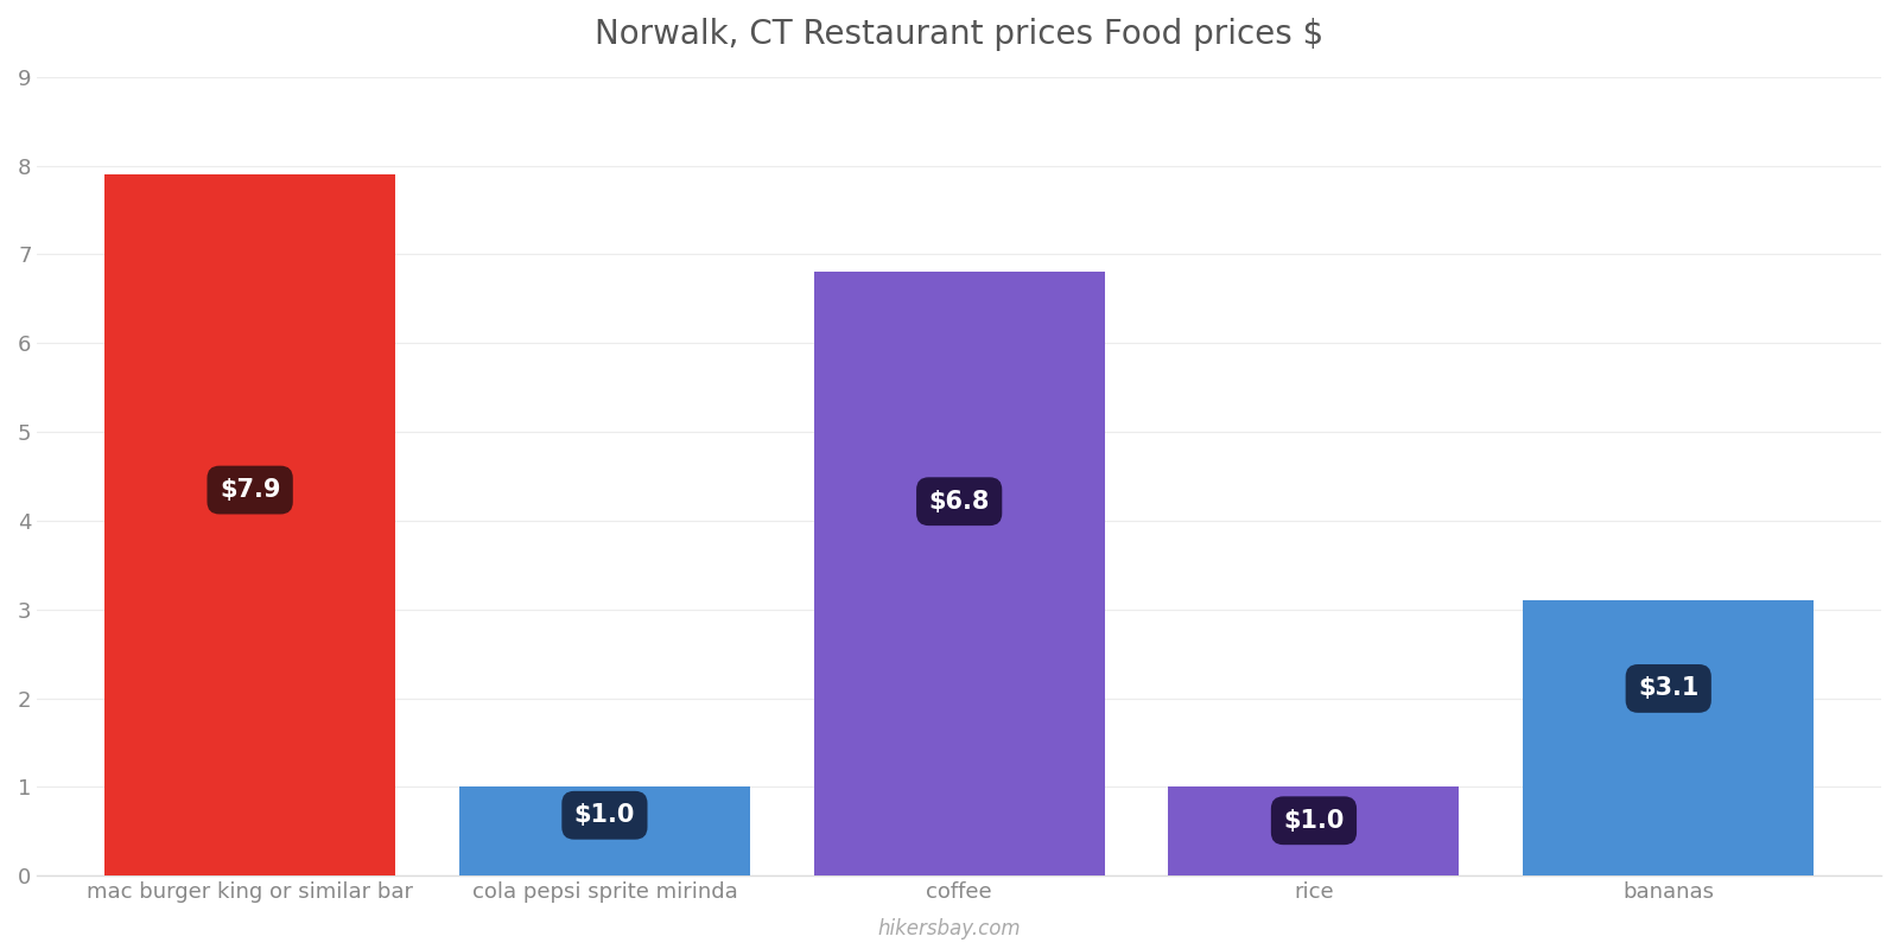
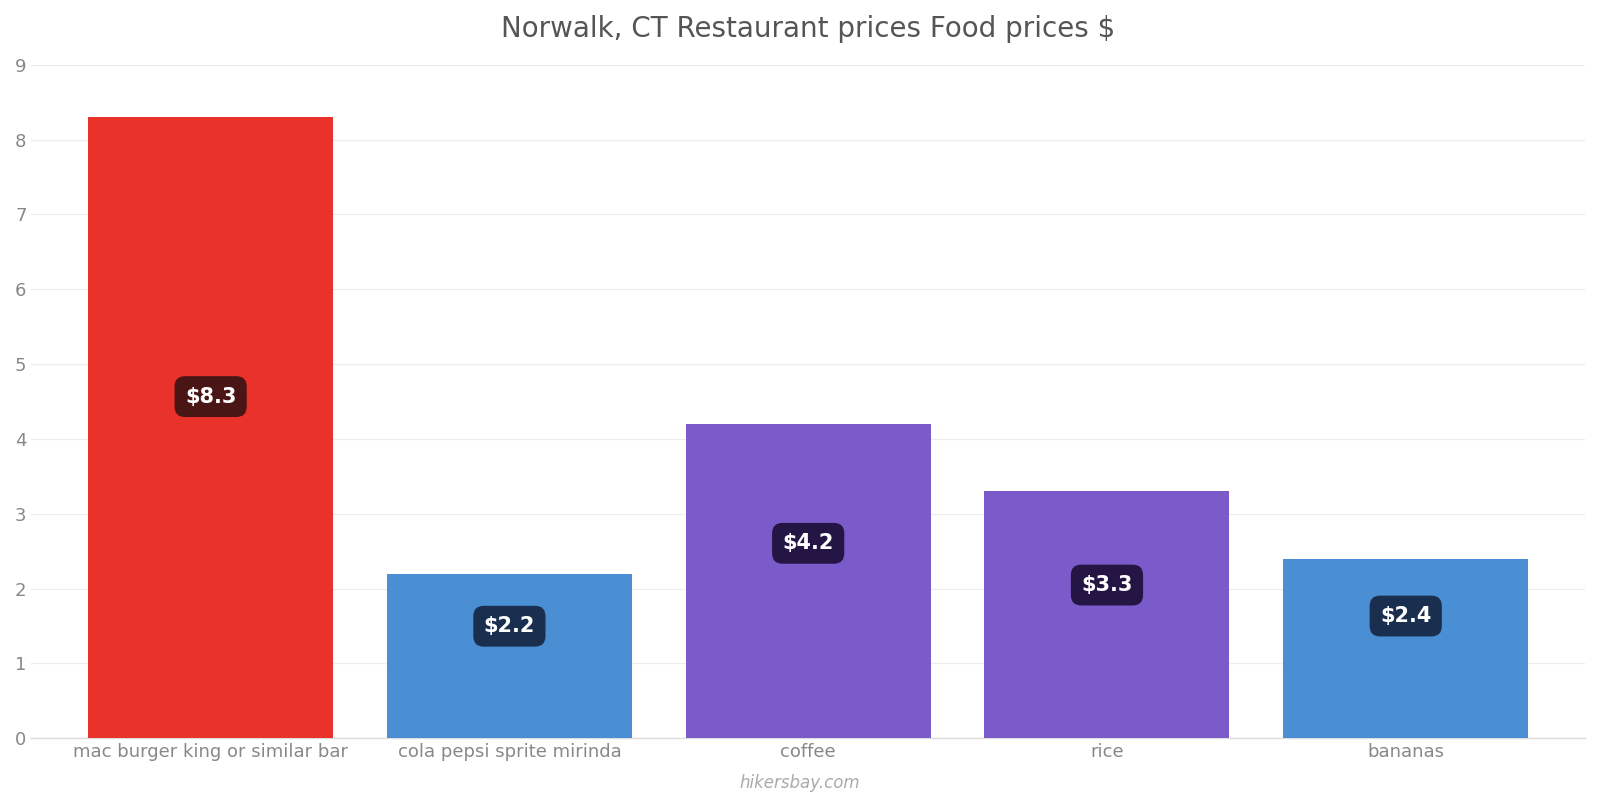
mac burger king or similar bar: $7.9 -> $8.3
cola pepsi sprite mirinda: $1.0 -> $2.2
coffee: $6.8 -> $4.2
rice: $1.0 -> $3.3
bananas: $3.1 -> $2.4
